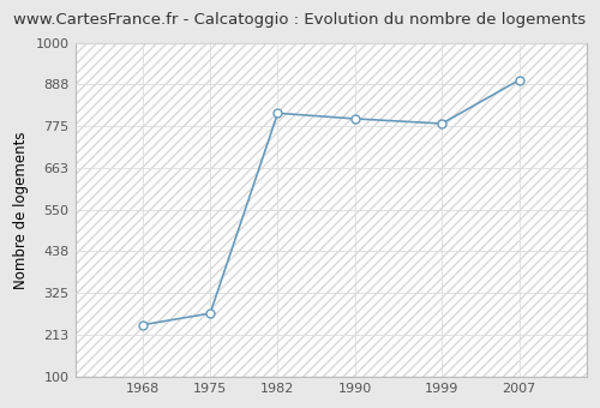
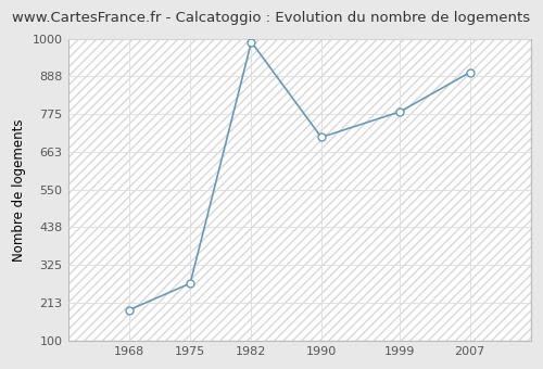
1968: 240 -> 192
1982: 810 -> 990
1990: 795 -> 706
